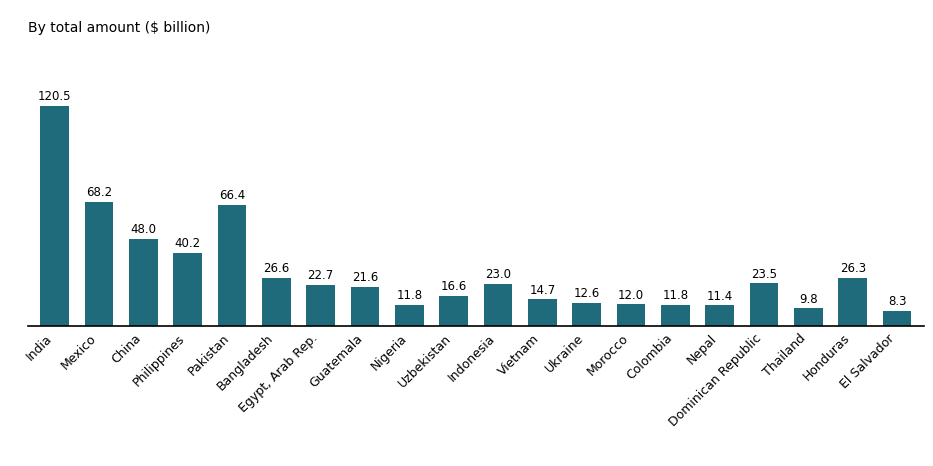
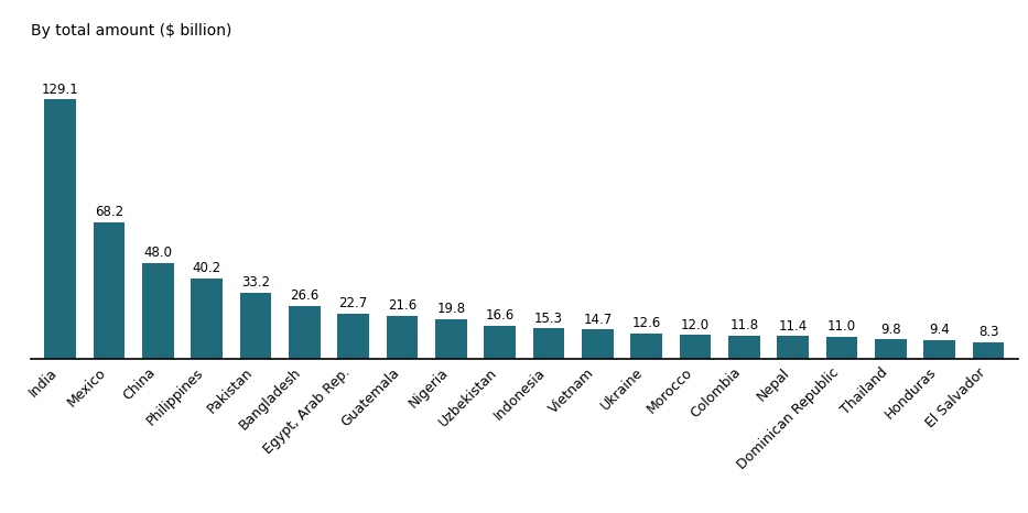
India: 120.5 -> 129.1
Pakistan: 66.4 -> 33.2
Nigeria: 11.8 -> 19.8
Indonesia: 23.0 -> 15.3
Dominican Republic: 23.5 -> 11.0
Honduras: 26.3 -> 9.4
